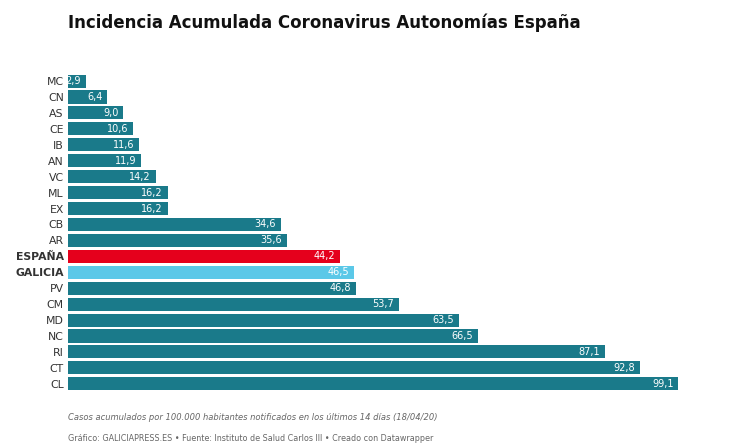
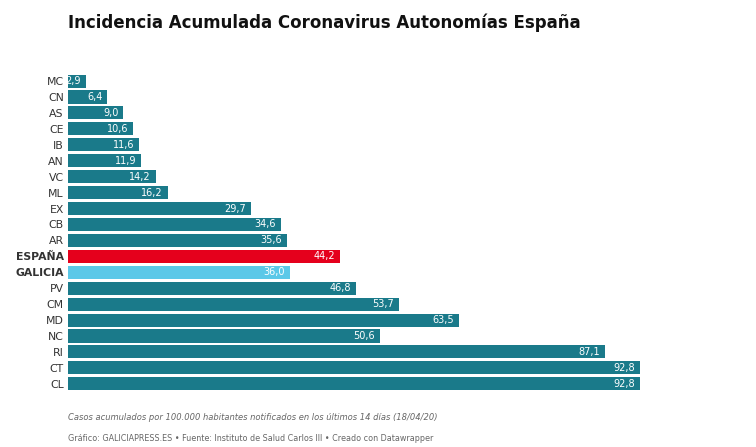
EX: 16,2 -> 29,7
GALICIA: 46,5 -> 36,0
NC: 66,5 -> 50,6
CL: 99,1 -> 92,8
